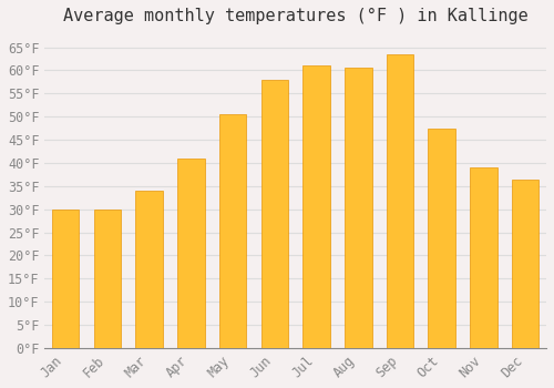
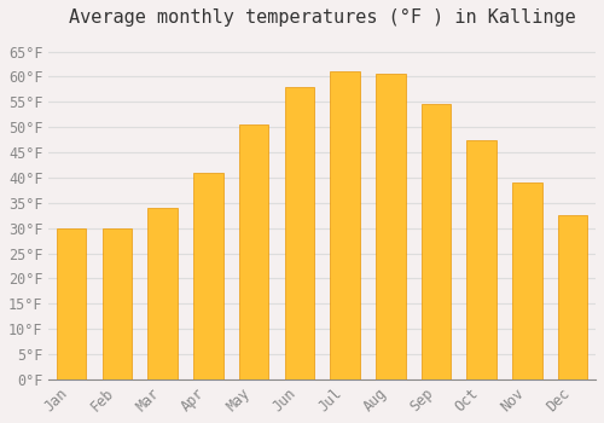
Sep: 63.5°F -> 54.5°F
Dec: 36.5°F -> 32.5°F
